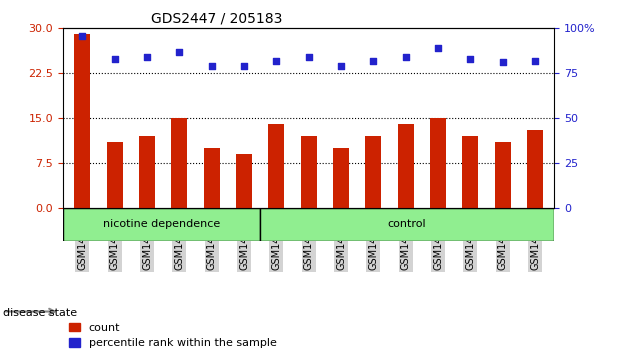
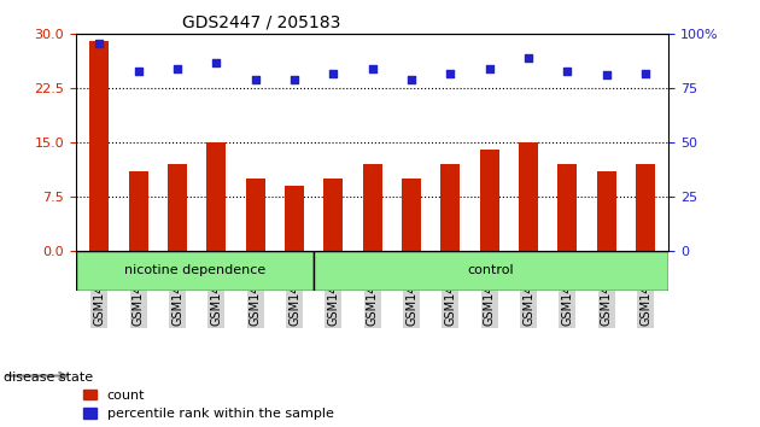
count/GSM144122: 14 -> 10
count/GSM144130: 13 -> 12
